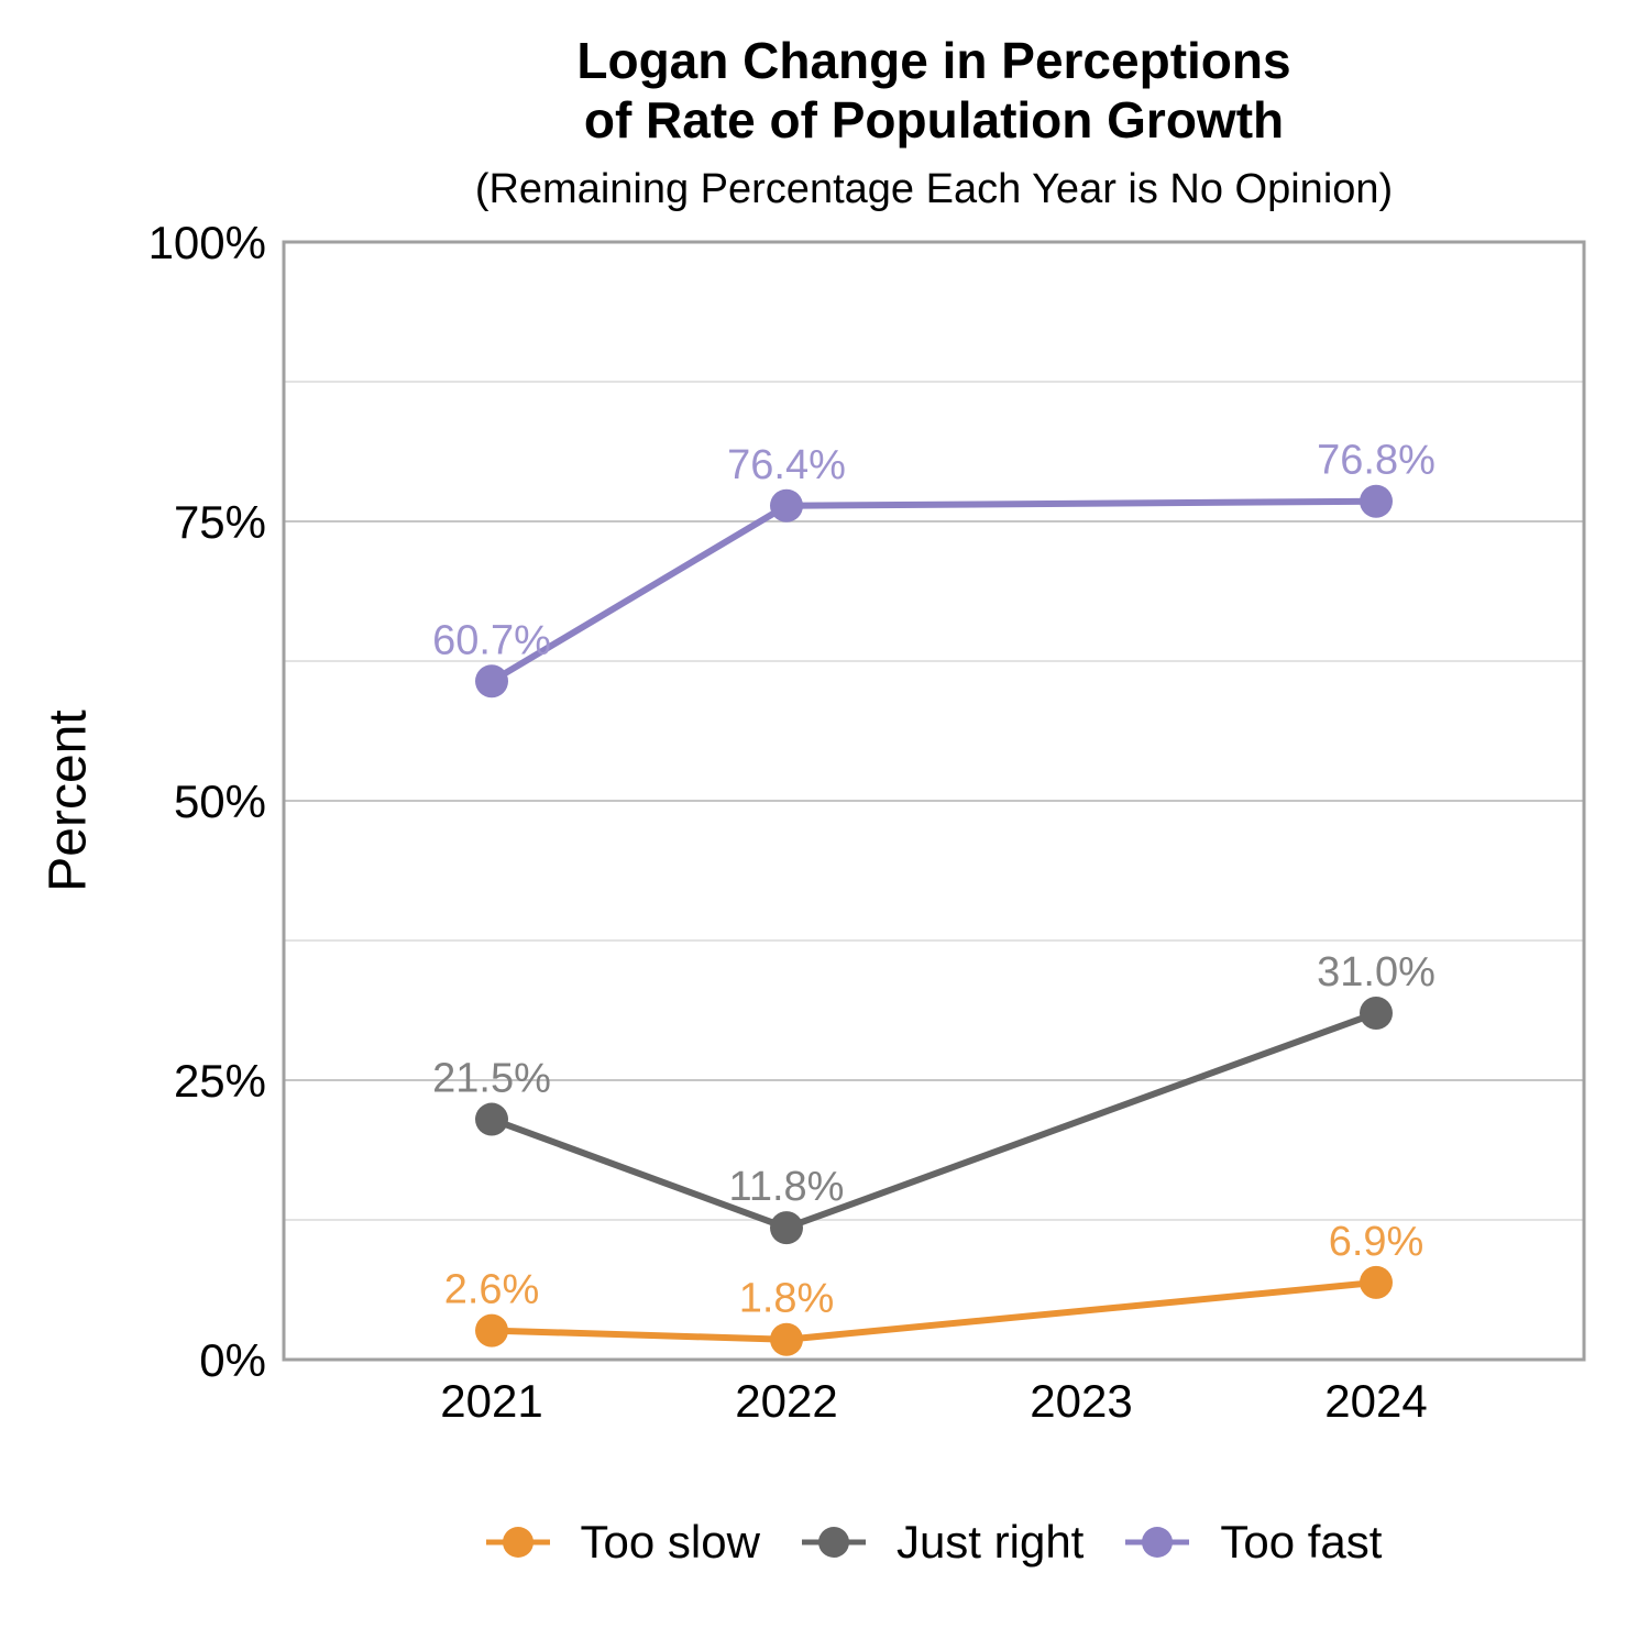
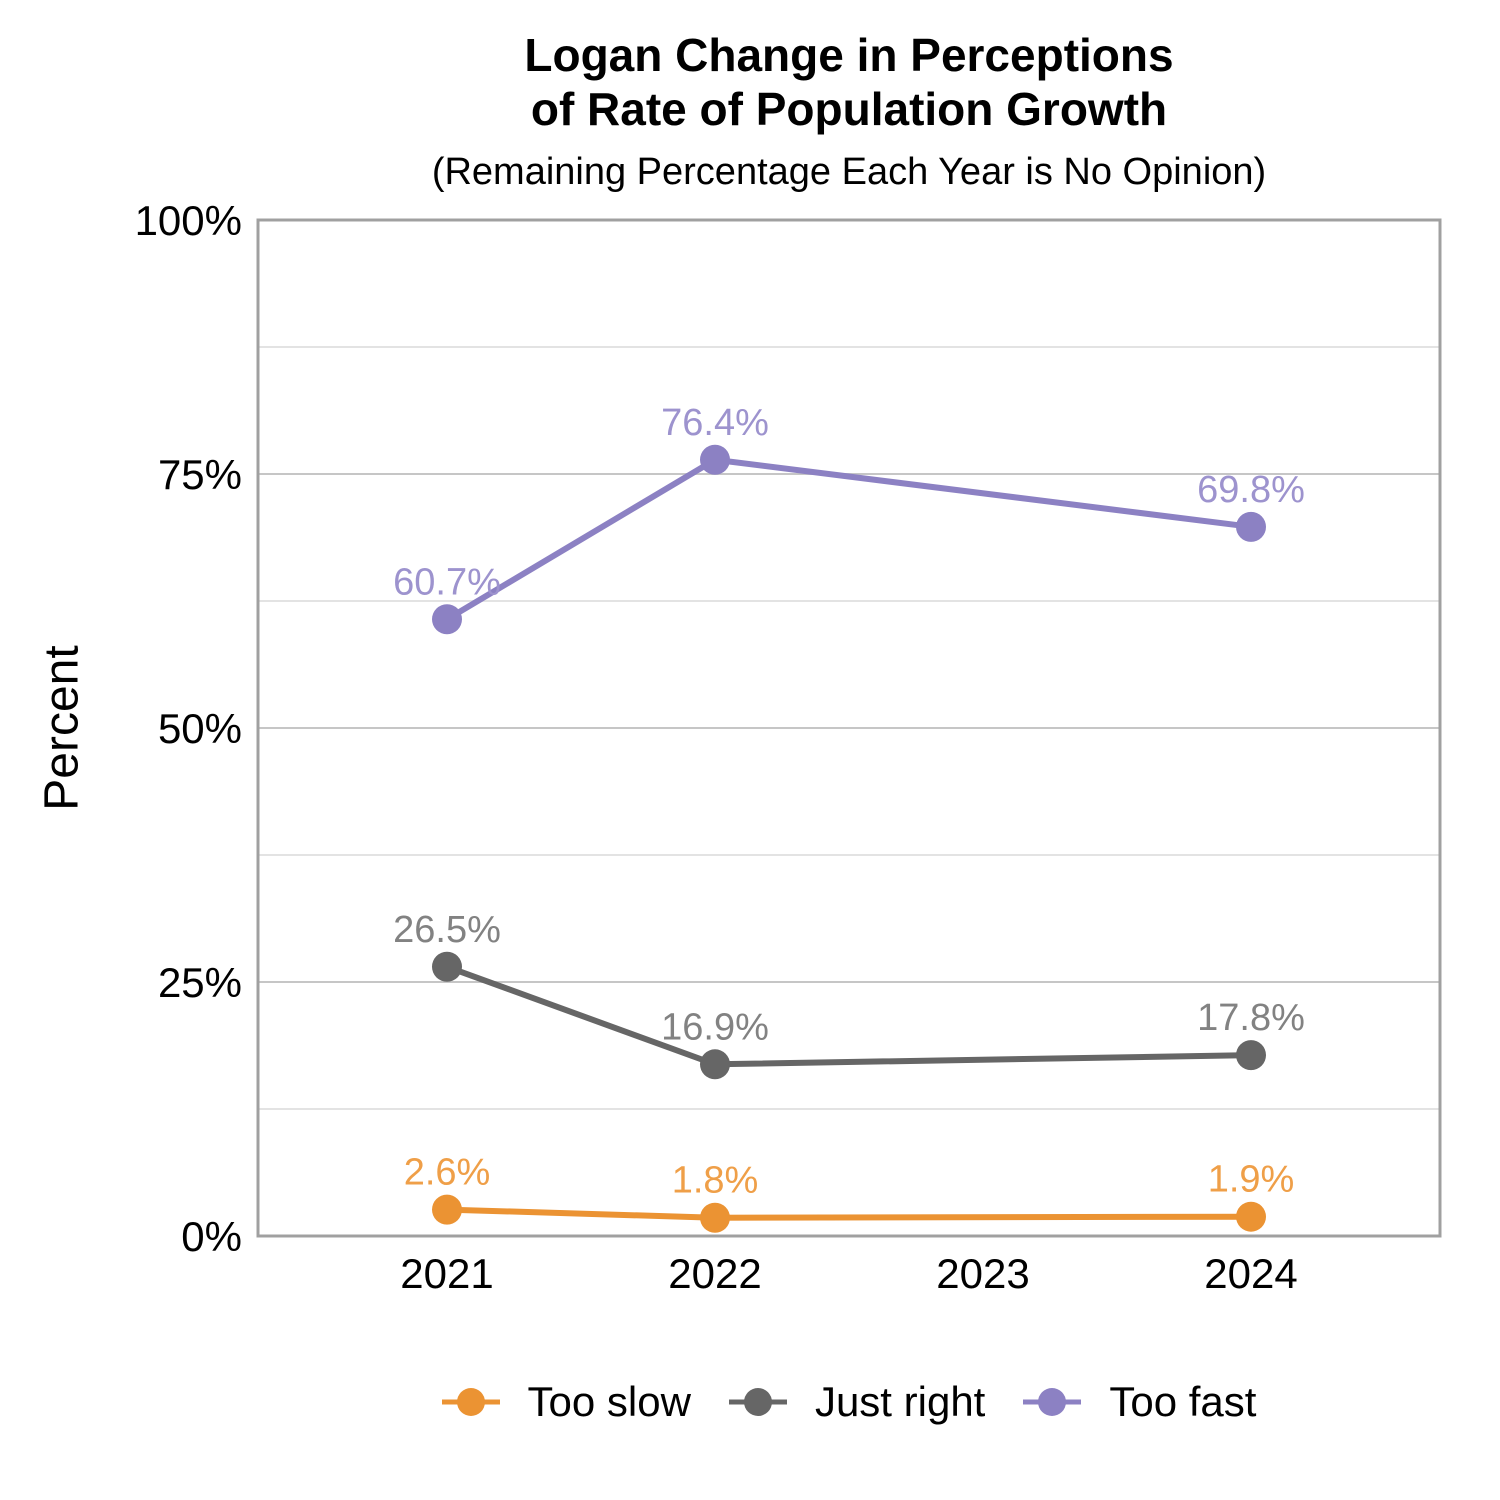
Just right/2021: 21.5% -> 26.5%
Just right/2022: 11.8% -> 16.9%
Too slow/2024: 6.9% -> 1.9%
Just right/2024: 31.0% -> 17.8%
Too fast/2024: 76.8% -> 69.8%
